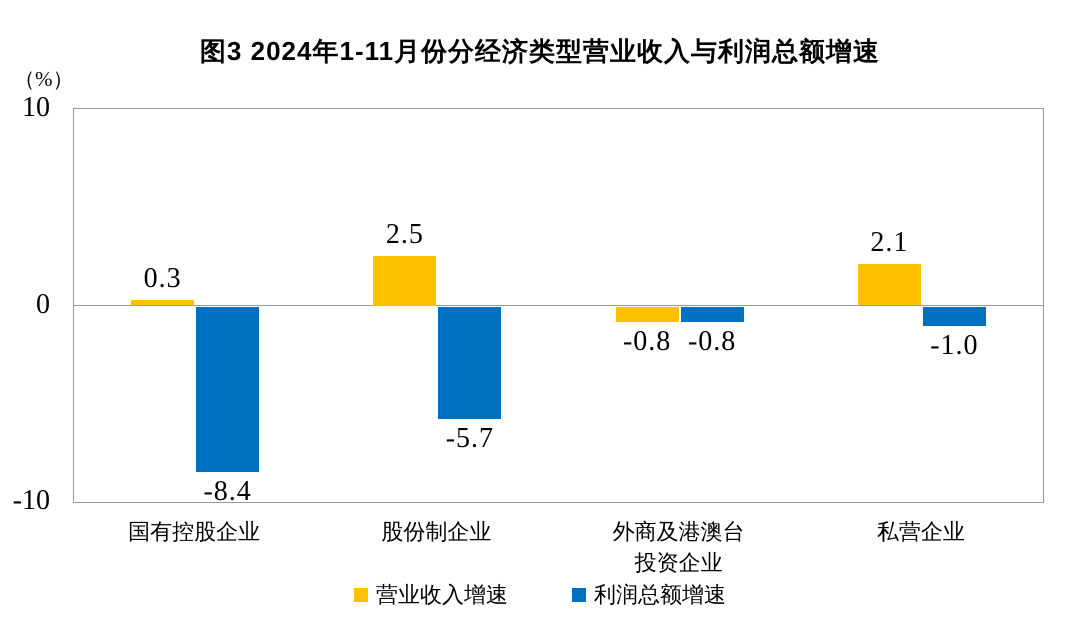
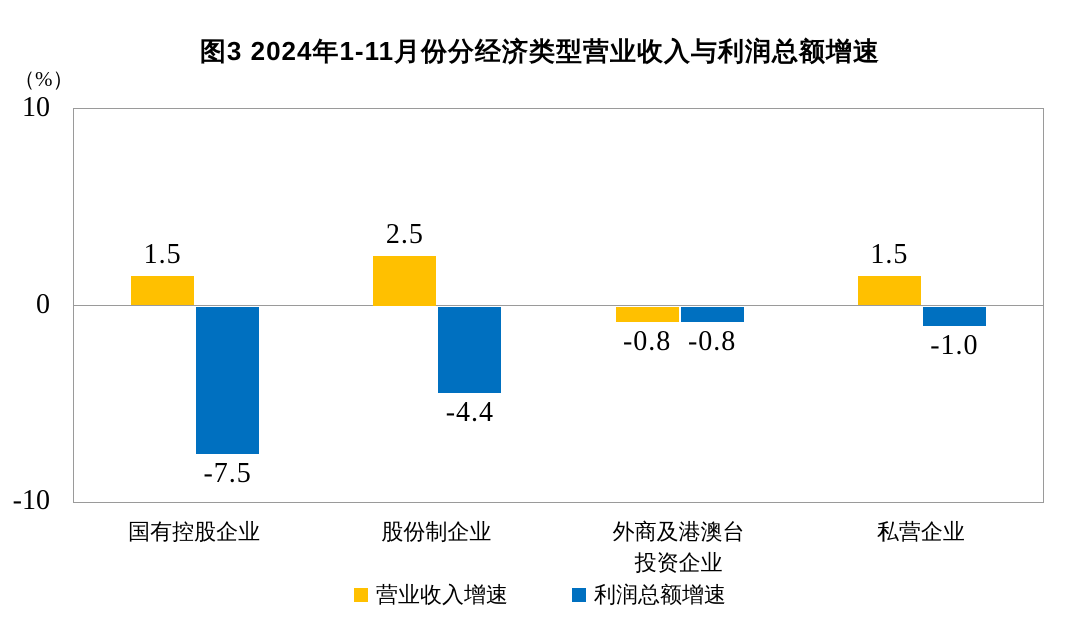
营业收入增速/国有控股企业: 0.3 -> 1.5
利润总额增速/国有控股企业: -8.4 -> -7.5
利润总额增速/股份制企业: -5.7 -> -4.4
营业收入增速/私营企业: 2.1 -> 1.5
